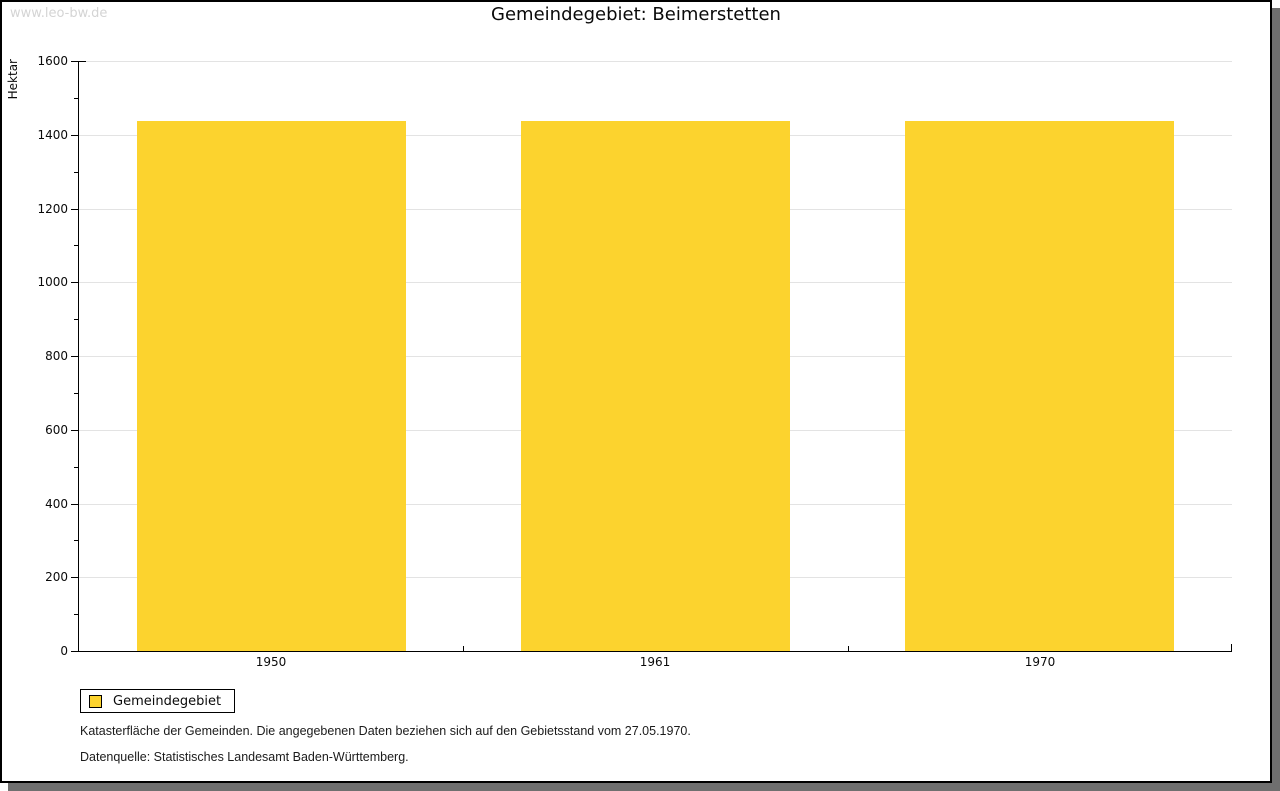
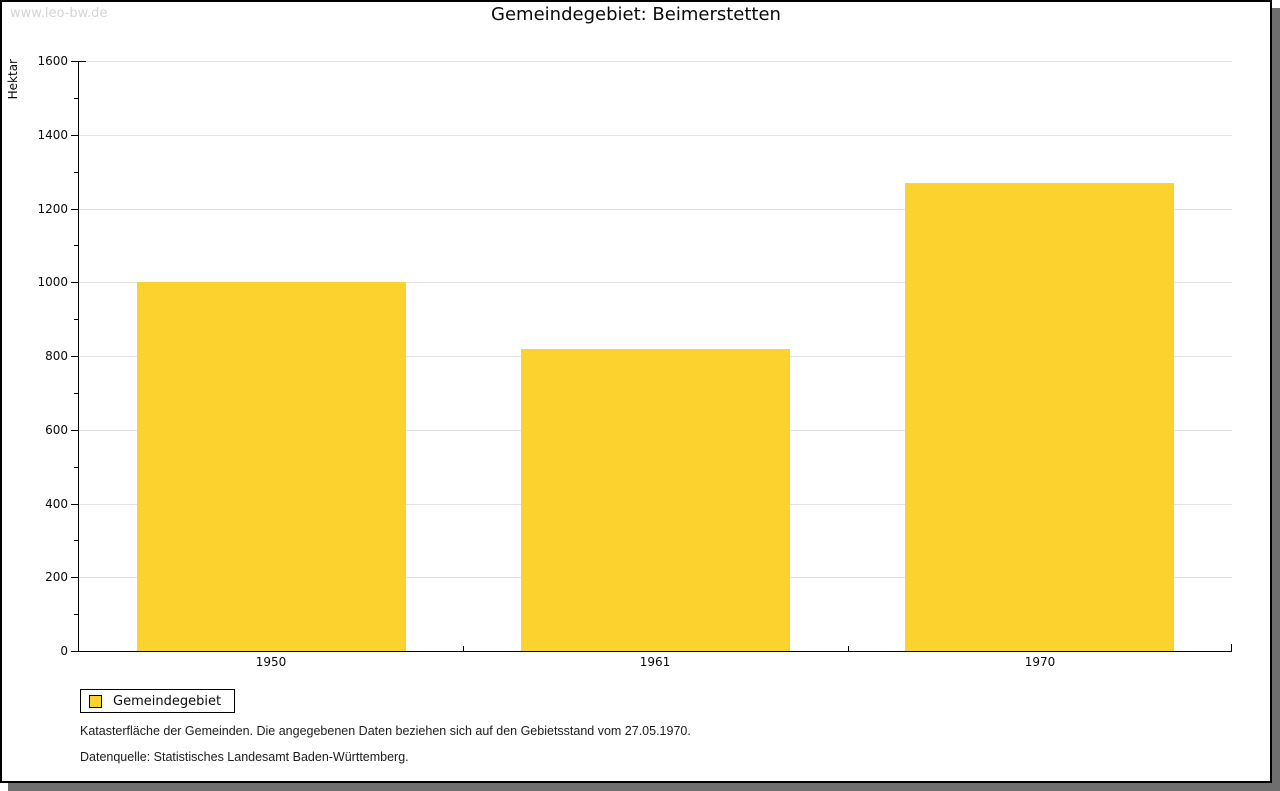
1950: 1440 -> 1000
1961: 1440 -> 820
1970: 1440 -> 1270
